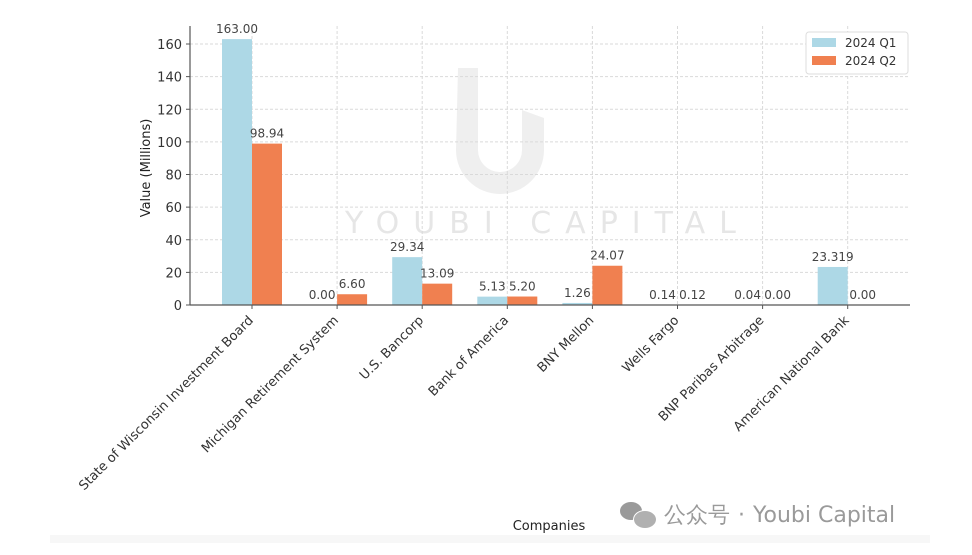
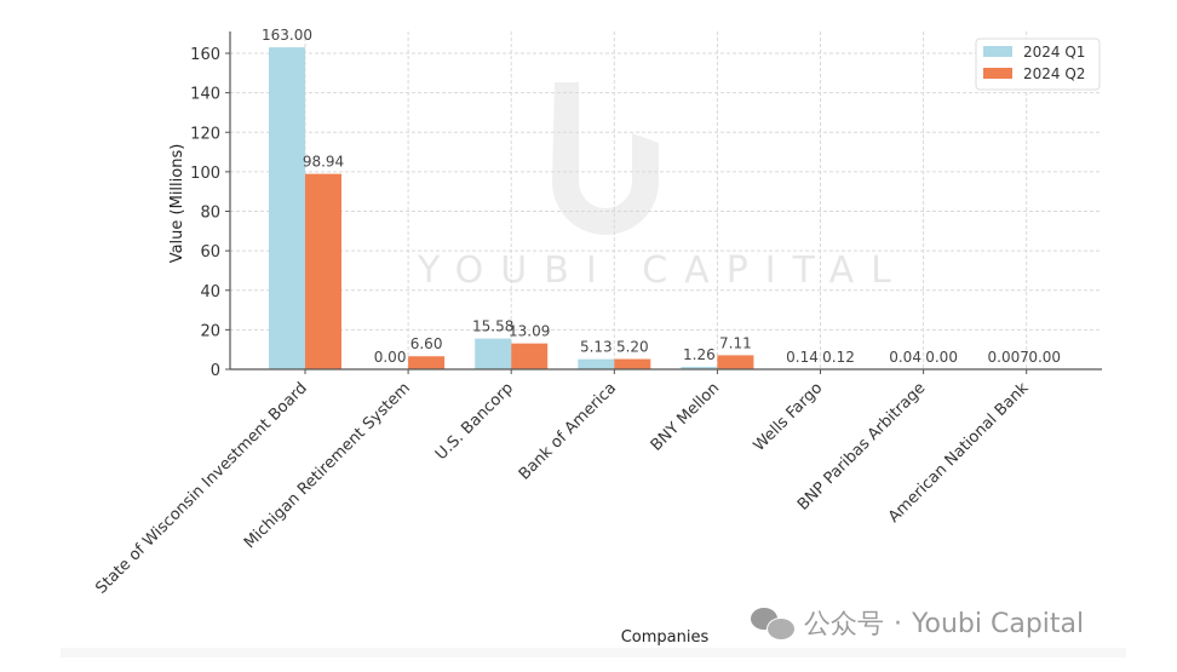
2024 Q1/U.S. Bancorp: 29.34 -> 15.58
2024 Q2/BNY Mellon: 24.07 -> 7.11
2024 Q1/American National Bank: 23.319 -> 0.007
